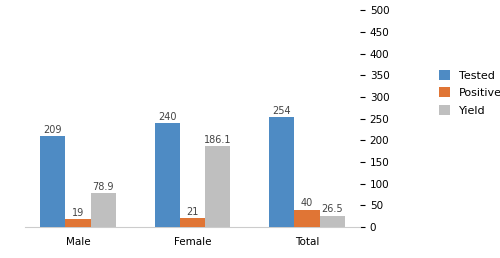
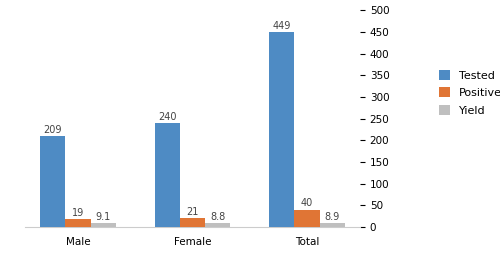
Yield/Male: 78.9 -> 9.1
Yield/Female: 186.1 -> 8.8
Tested/Total: 254 -> 449
Yield/Total: 26.5 -> 8.9
